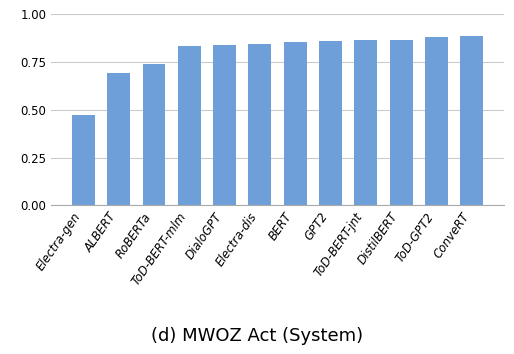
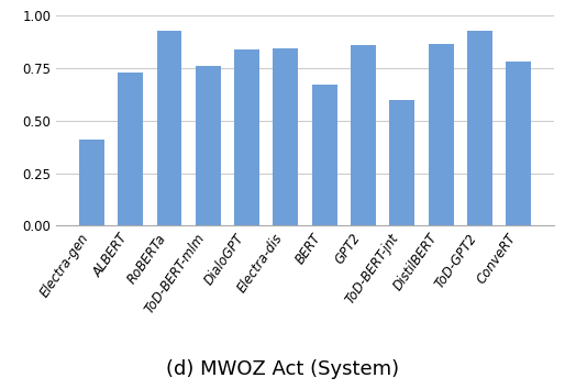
Electra-gen: 0.47 -> 0.41
ALBERT: 0.69 -> 0.73
RoBERTa: 0.74 -> 0.93
ToD-BERT-mlm: 0.83 -> 0.76
BERT: 0.85 -> 0.67
ToD-BERT-jnt: 0.86 -> 0.60
ToD-GPT2: 0.88 -> 0.93
ConveRT: 0.89 -> 0.78
